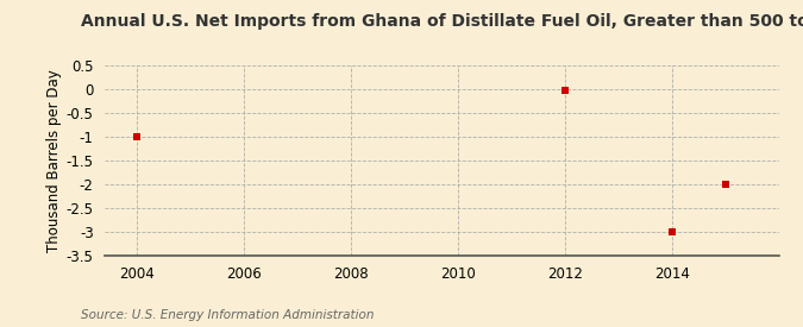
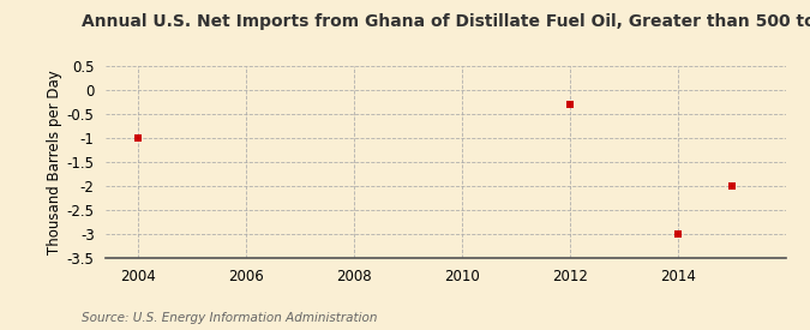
2012: -0.03 -> -0.30
